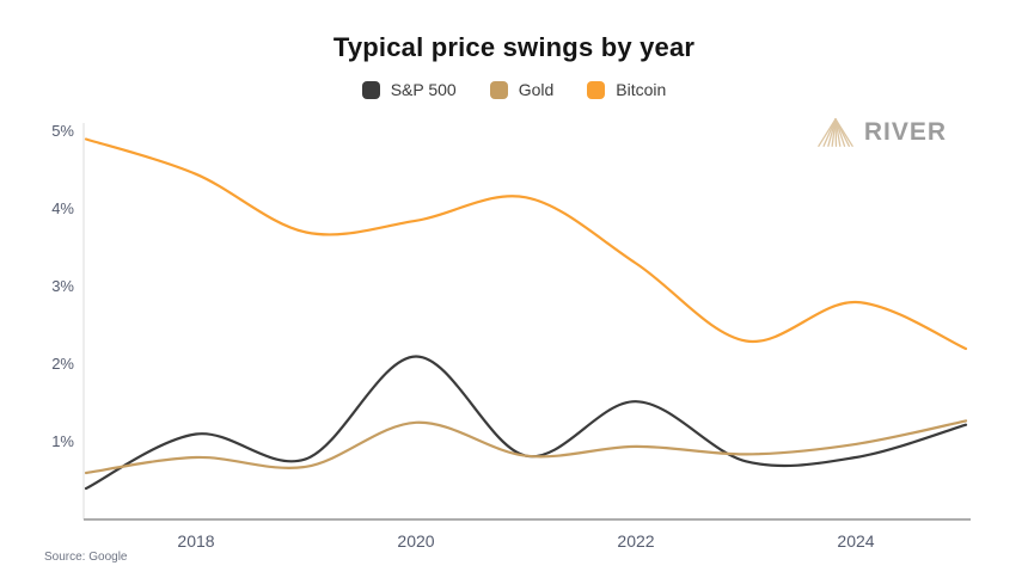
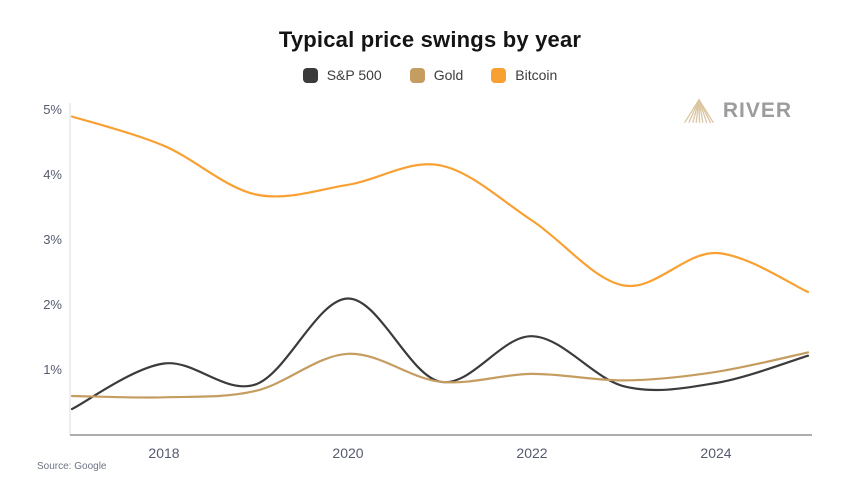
Gold/2018: 0.8% -> 0.6%
